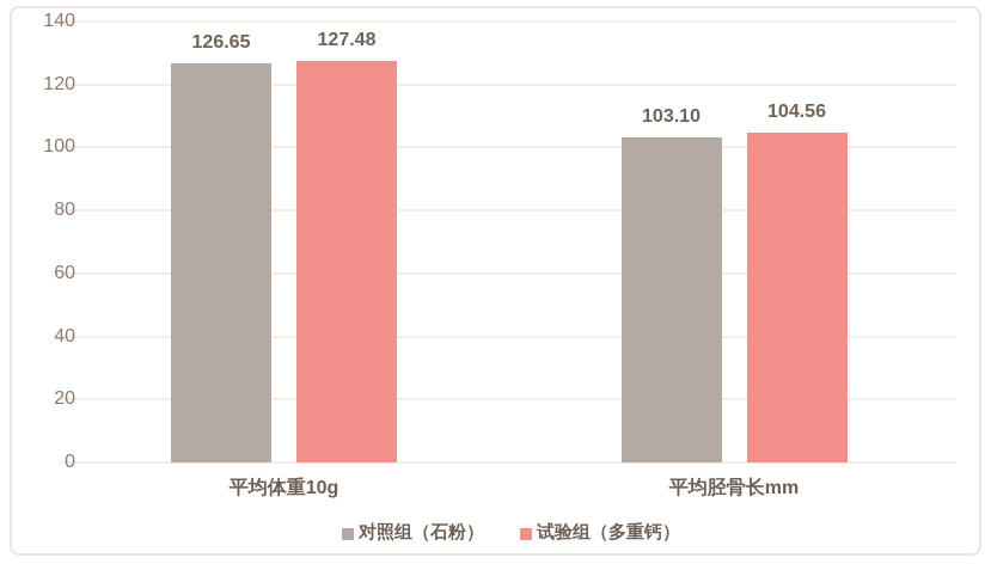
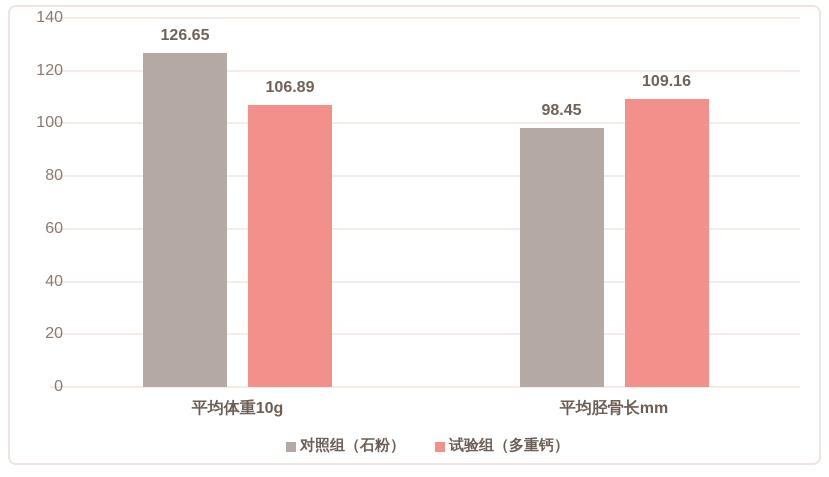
试验组（多重钙）/平均体重10g: 127.48 -> 106.89
对照组（石粉）/平均胫骨长mm: 103.10 -> 98.45
试验组（多重钙）/平均胫骨长mm: 104.56 -> 109.16
